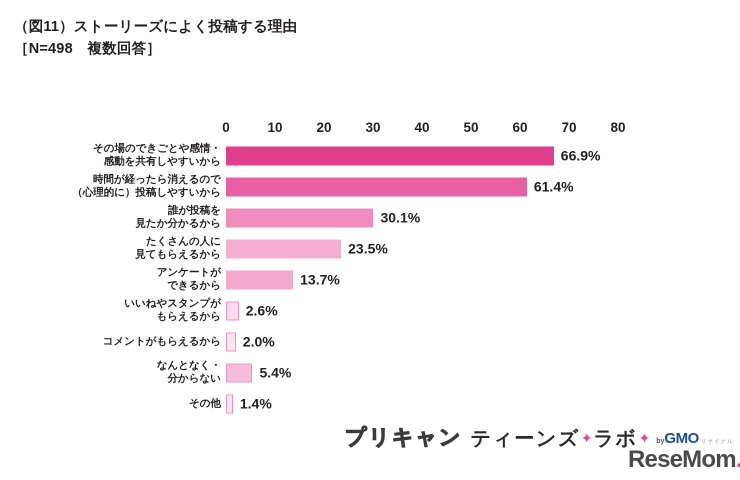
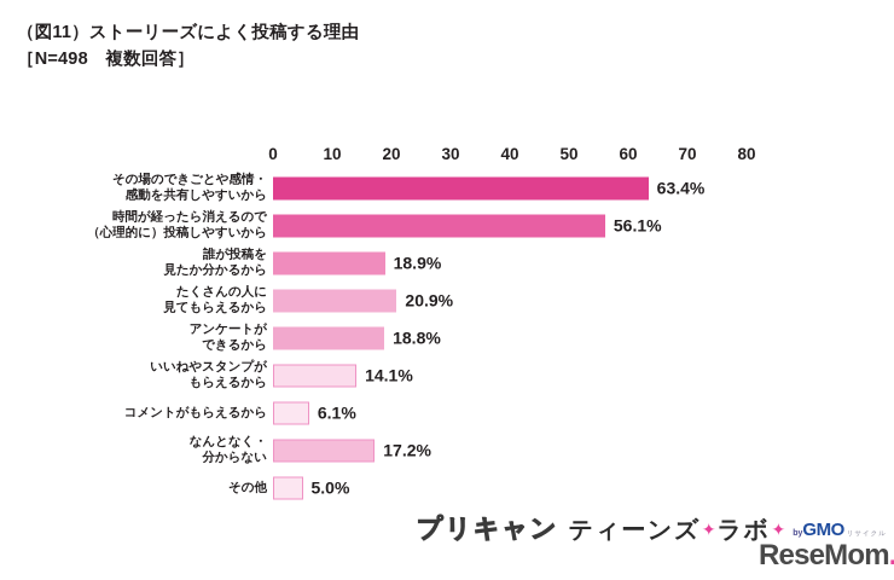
その場のできごとや感情・ 感動を共有しやすいから: 66.9% -> 63.4%
時間が経ったら消えるので （心理的に）投稿しやすいから: 61.4% -> 56.1%
誰が投稿を 見たか分かるから: 30.1% -> 18.9%
たくさんの人に 見てもらえるから: 23.5% -> 20.9%
アンケートが できるから: 13.7% -> 18.8%
いいねやスタンプが もらえるから: 2.6% -> 14.1%
コメントがもらえるから: 2.0% -> 6.1%
なんとなく・ 分からない: 5.4% -> 17.2%
その他: 1.4% -> 5.0%
